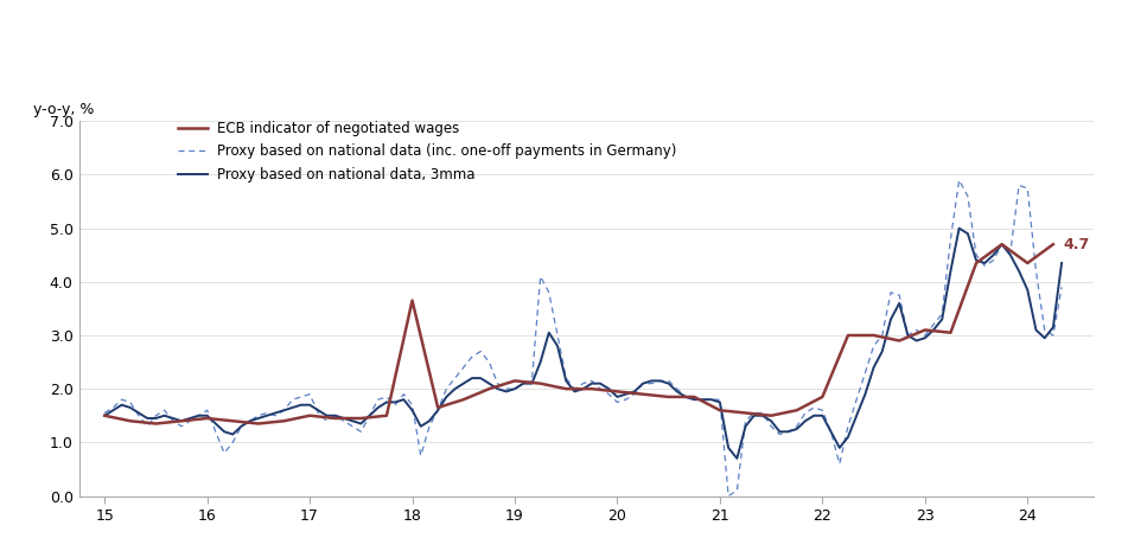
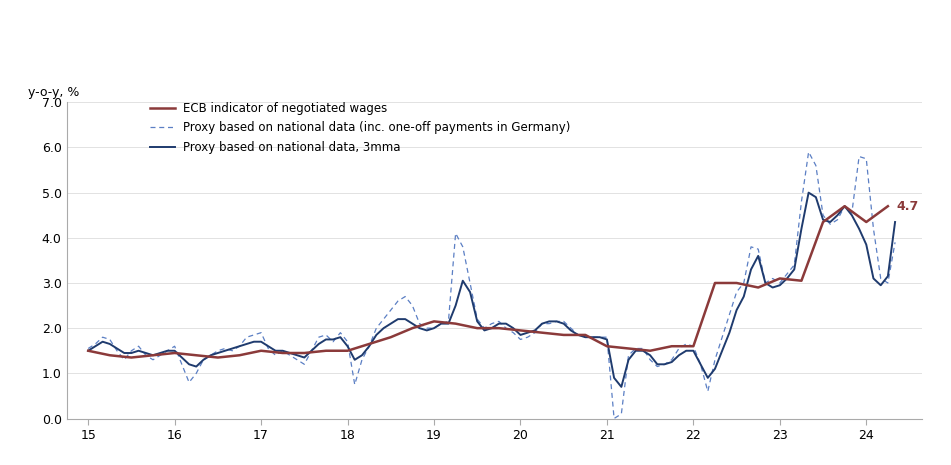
ECB indicator of negotiated wages/18: 3.65 -> 1.50
ECB indicator of negotiated wages/22: 1.85 -> 1.60
